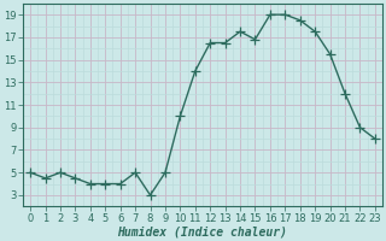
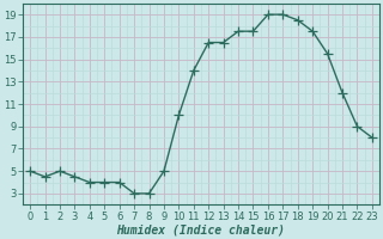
7: 5.0 -> 3.0
15: 16.8 -> 17.5
